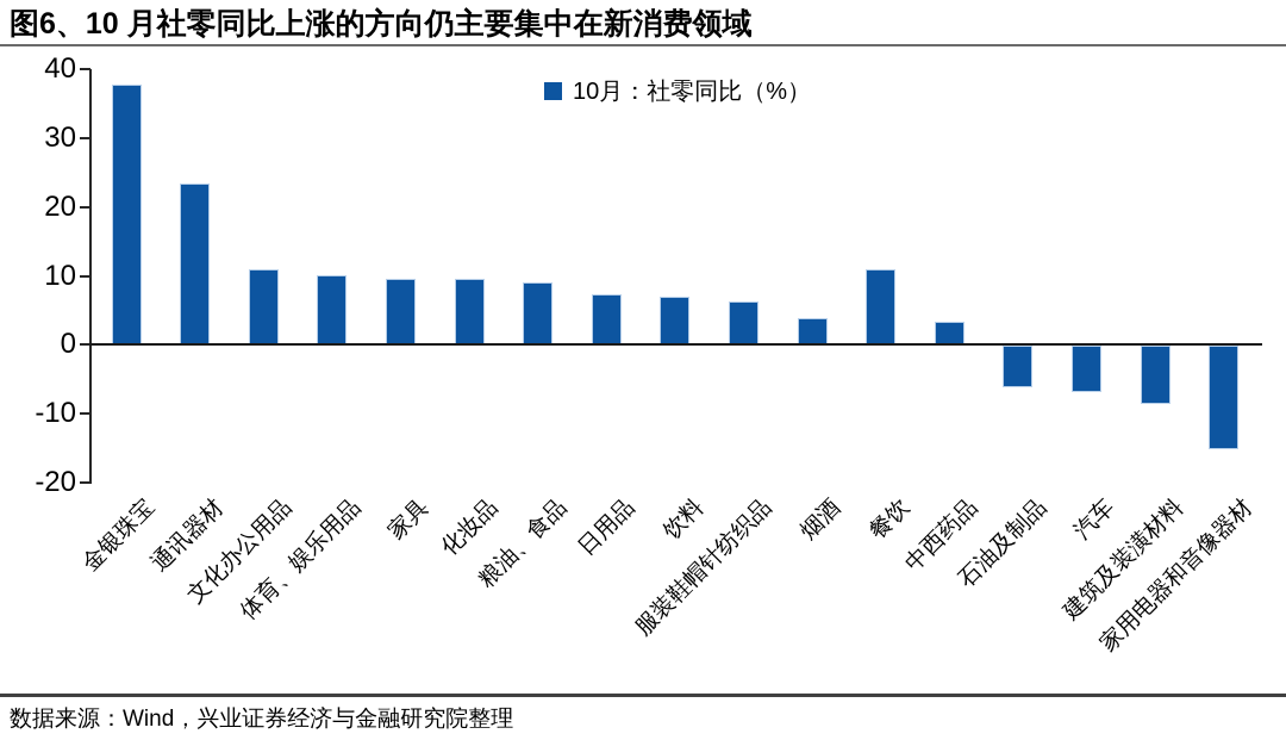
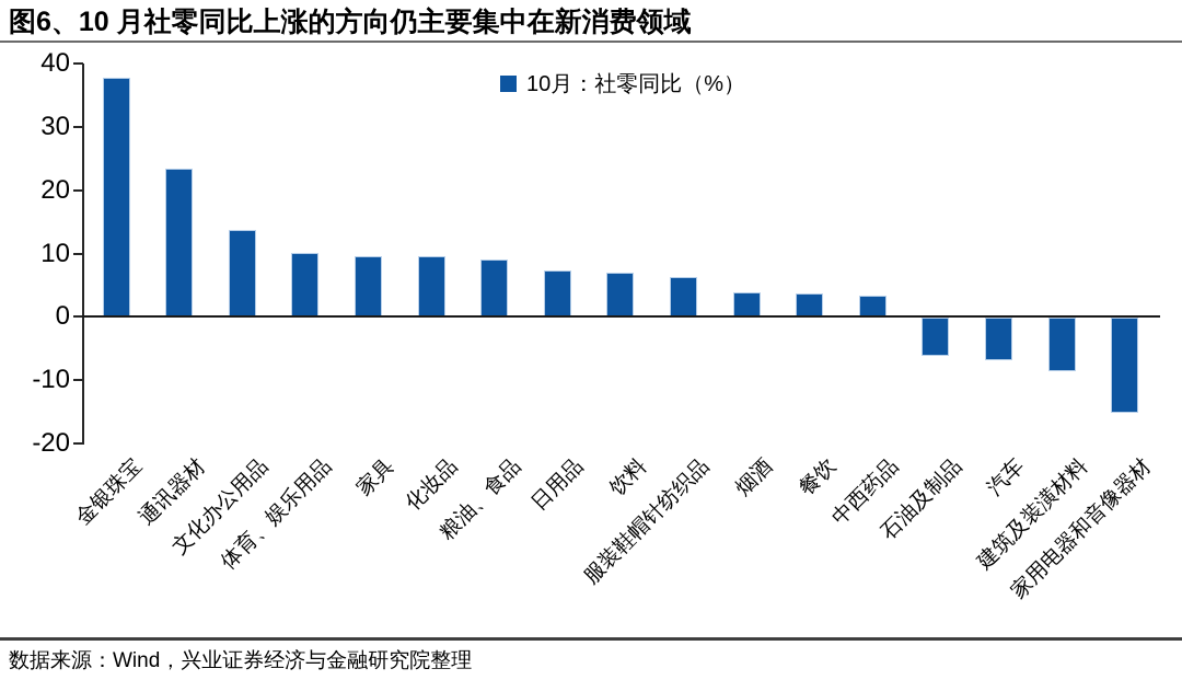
文化办公用品: 11 -> 14
餐饮: 11 -> 4
